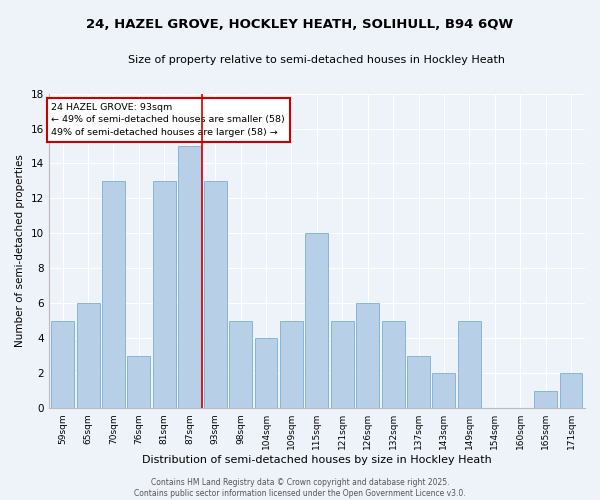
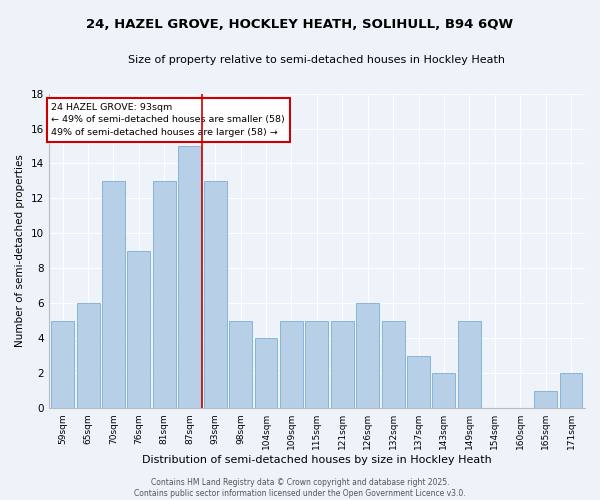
76sqm: 3 -> 9
115sqm: 10 -> 5
